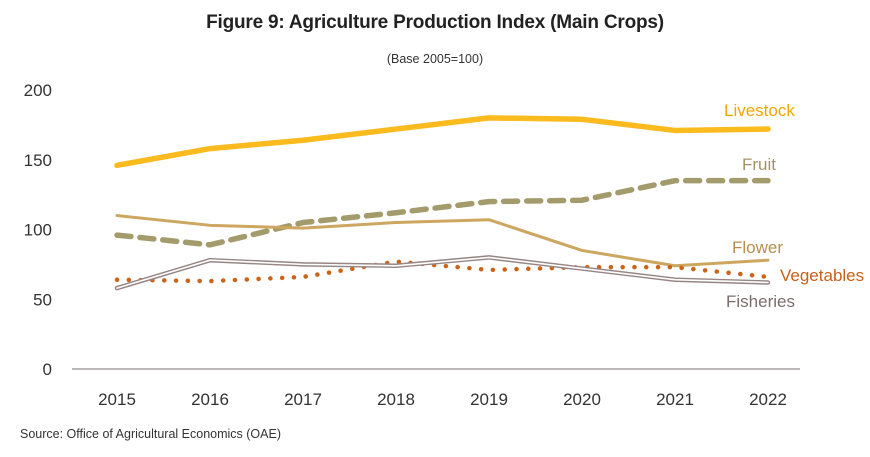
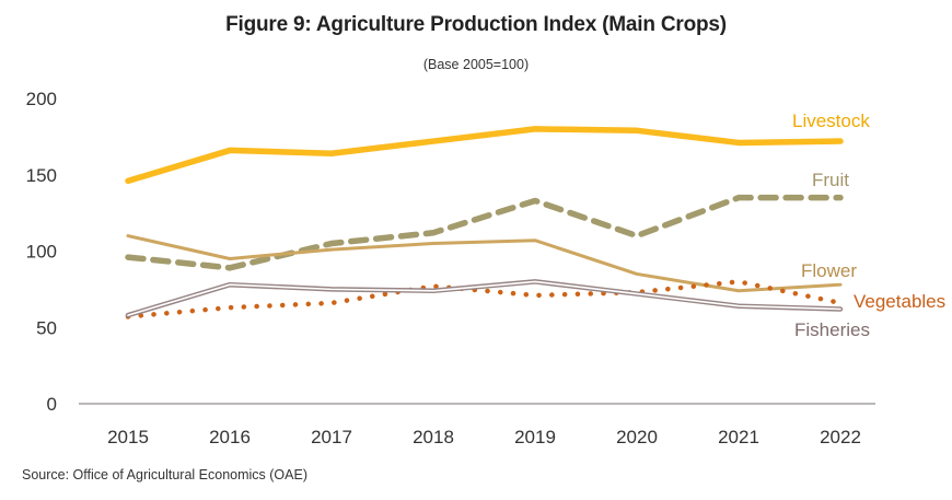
Vegetables/2015: 64 -> 57
Livestock/2016: 158 -> 166
Flower/2016: 103 -> 95
Fruit/2019: 120 -> 133
Fruit/2020: 121 -> 110
Vegetables/2021: 73 -> 80
